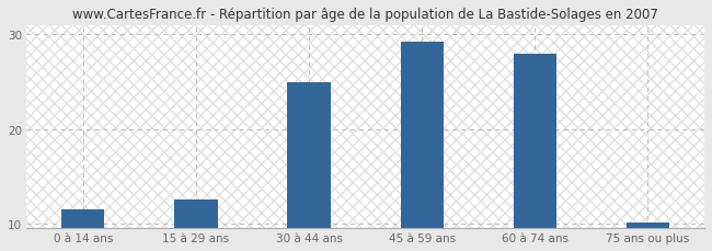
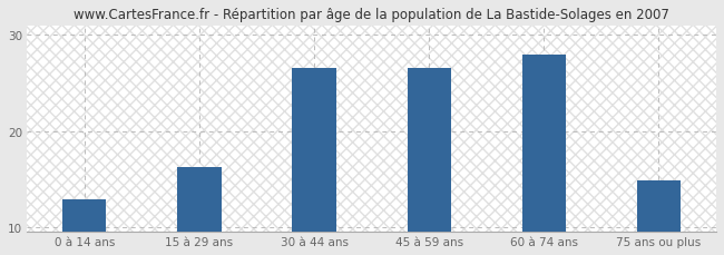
0 à 14 ans: 11.5 -> 12.8
15 à 29 ans: 12.5 -> 16.2
30 à 44 ans: 25.0 -> 26.6
45 à 59 ans: 29.2 -> 26.6
75 ans ou plus: 10.1 -> 14.8
